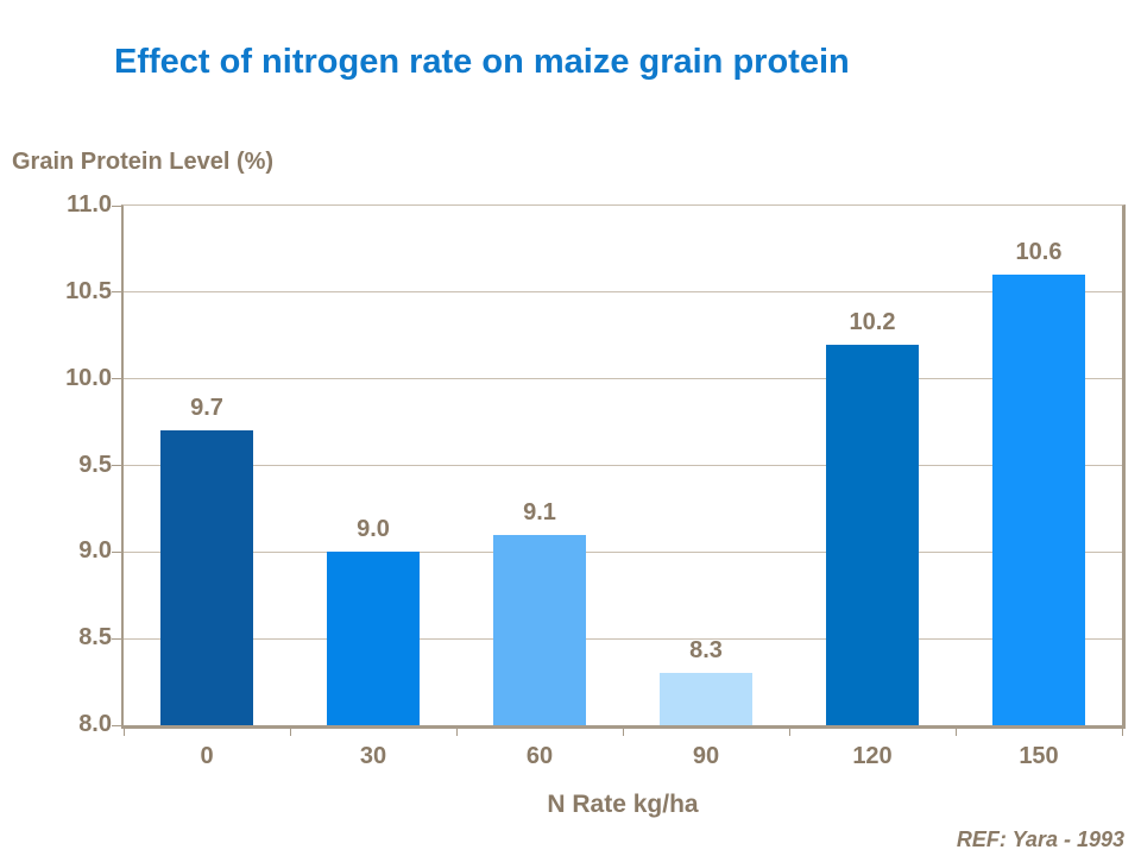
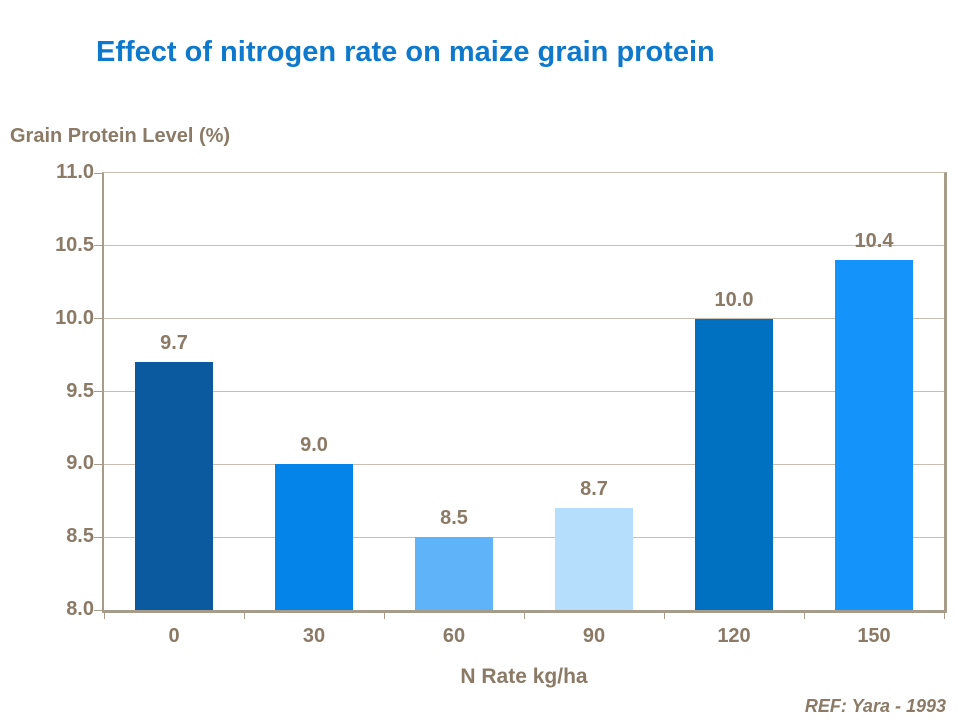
60: 9.1 -> 8.5
90: 8.3 -> 8.7
120: 10.2 -> 10.0
150: 10.6 -> 10.4
